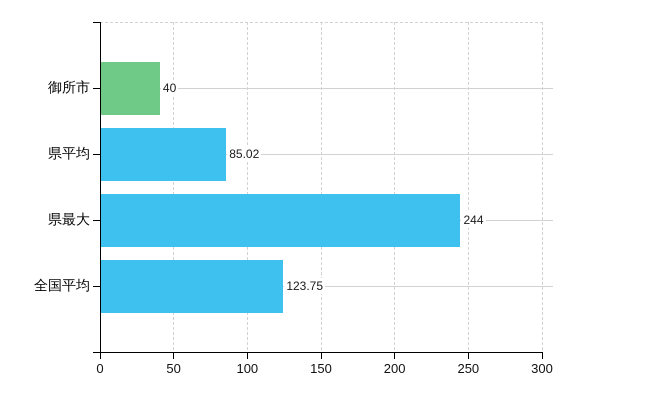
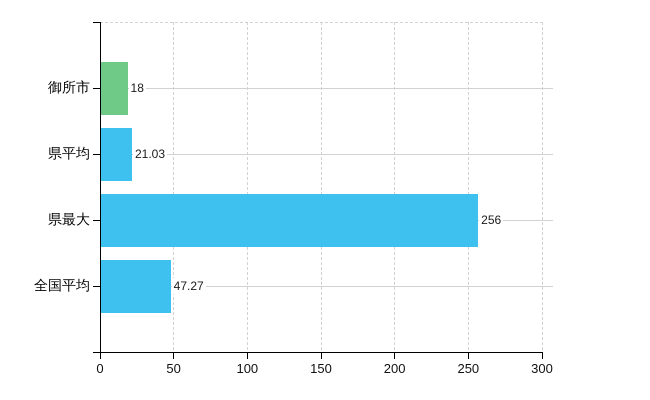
御所市: 40 -> 18
県平均: 85.02 -> 21.03
県最大: 244 -> 256
全国平均: 123.75 -> 47.27
